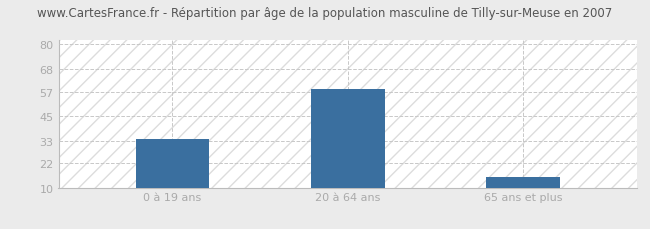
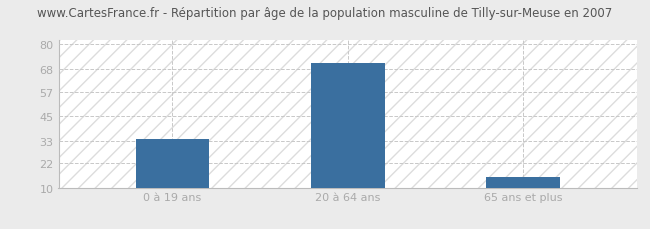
20 à 64 ans: 58 -> 71
